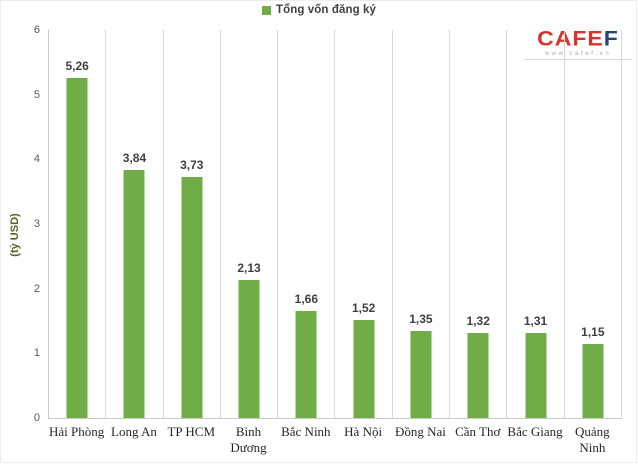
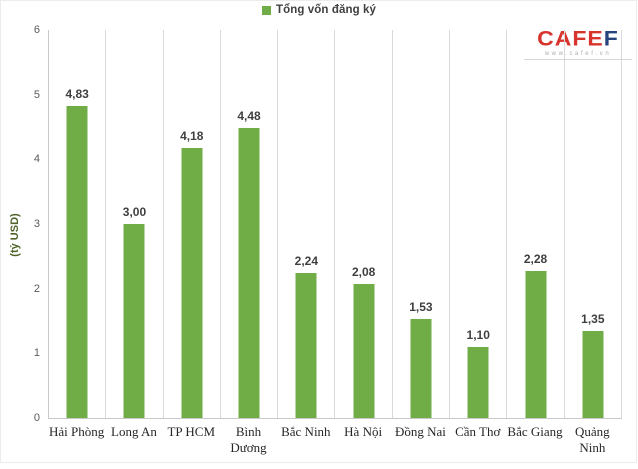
Hải Phòng: 5,26 -> 4,83
Long An: 3,84 -> 3,00
TP HCM: 3,73 -> 4,18
Bình Dương: 2,13 -> 4,48
Bắc Ninh: 1,66 -> 2,24
Hà Nội: 1,52 -> 2,08
Đồng Nai: 1,35 -> 1,53
Cần Thơ: 1,32 -> 1,10
Bắc Giang: 1,31 -> 2,28
Quảng Ninh: 1,15 -> 1,35
